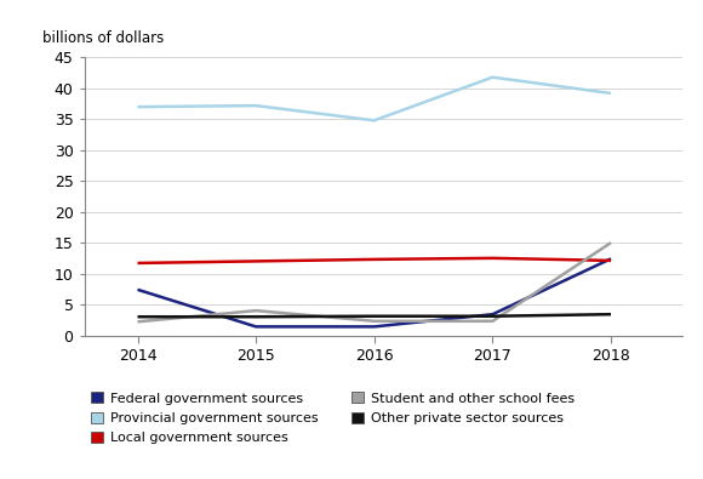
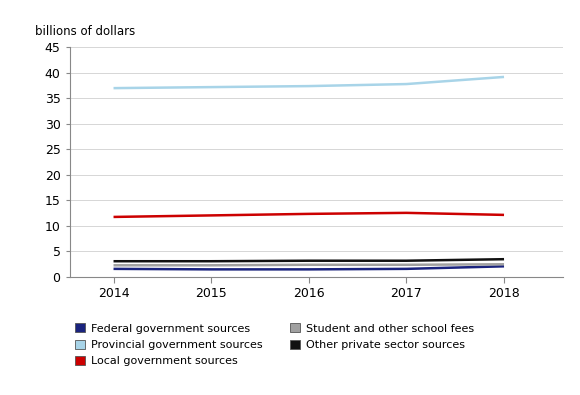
Federal government sources/2014: 7.4 -> 1.5
Student and other school fees/2015: 4.0 -> 2.2
Provincial government sources/2016: 34.8 -> 37.4
Federal government sources/2017: 3.4 -> 1.5
Provincial government sources/2017: 41.8 -> 37.8
Federal government sources/2018: 12.4 -> 2.0
Student and other school fees/2018: 15.0 -> 2.4
